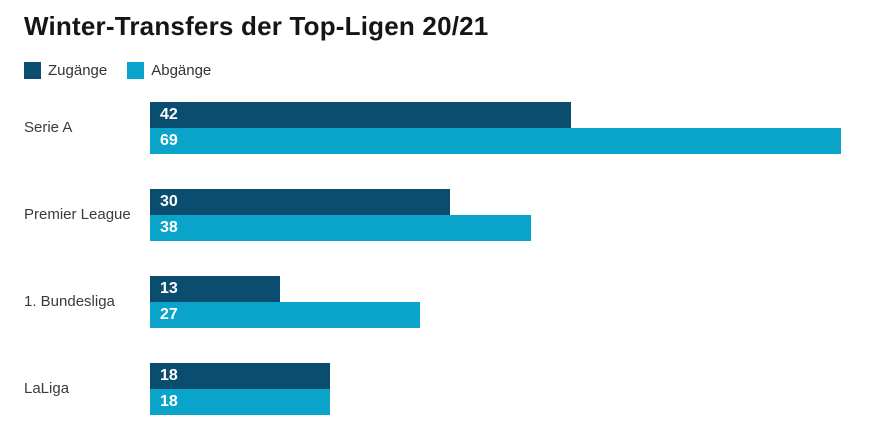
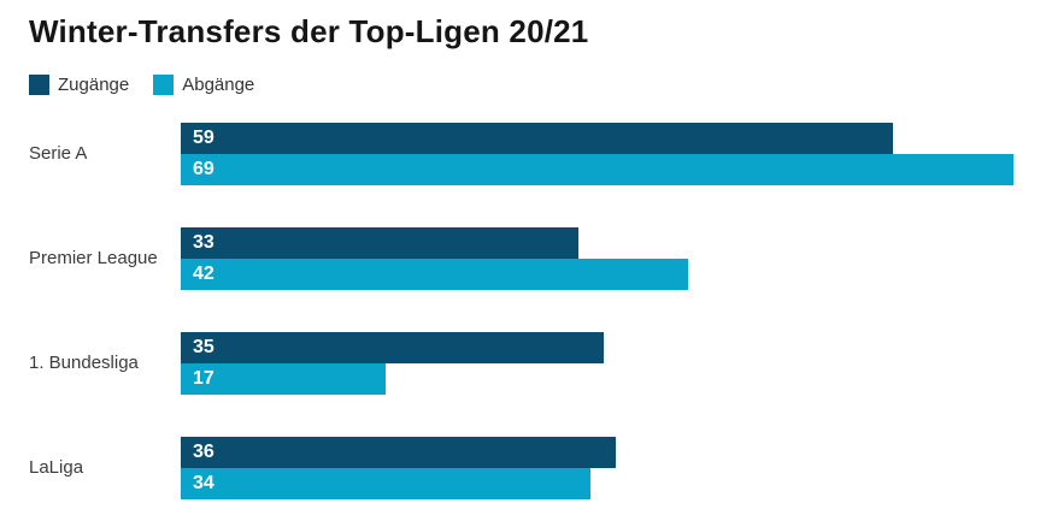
Zugänge/Serie A: 42 -> 59
Zugänge/Premier League: 30 -> 33
Abgänge/Premier League: 38 -> 42
Zugänge/1. Bundesliga: 13 -> 35
Abgänge/1. Bundesliga: 27 -> 17
Zugänge/LaLiga: 18 -> 36
Abgänge/LaLiga: 18 -> 34
